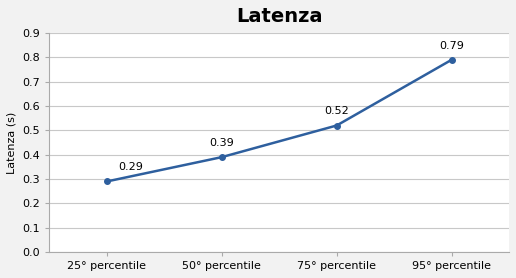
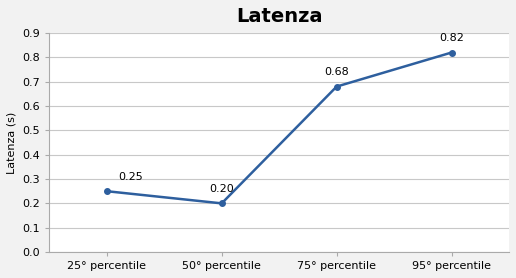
25° percentile: 0.29 -> 0.25
50° percentile: 0.39 -> 0.20
75° percentile: 0.52 -> 0.68
95° percentile: 0.79 -> 0.82
